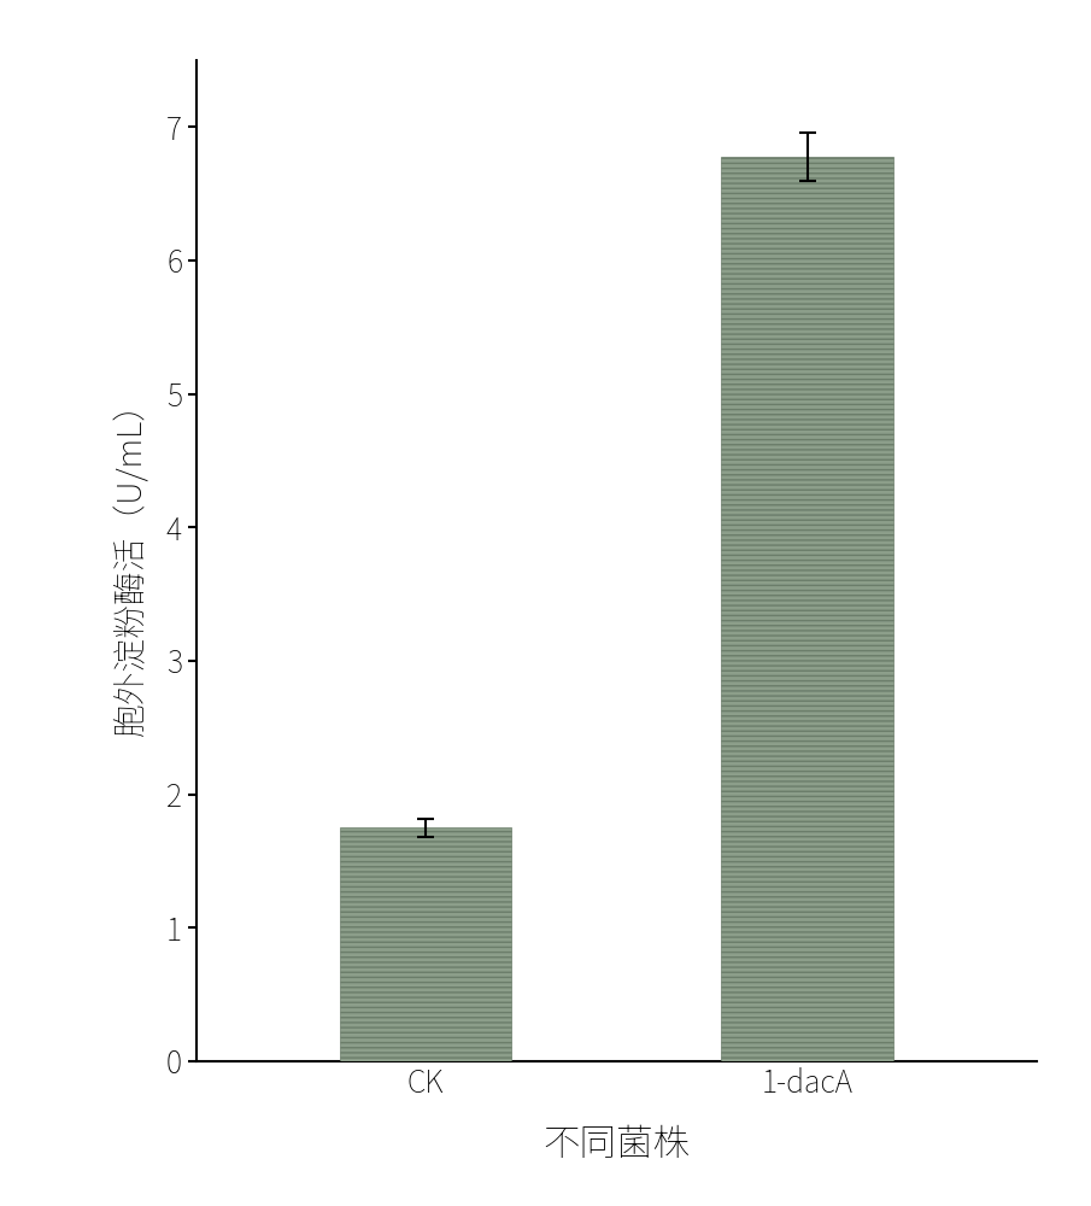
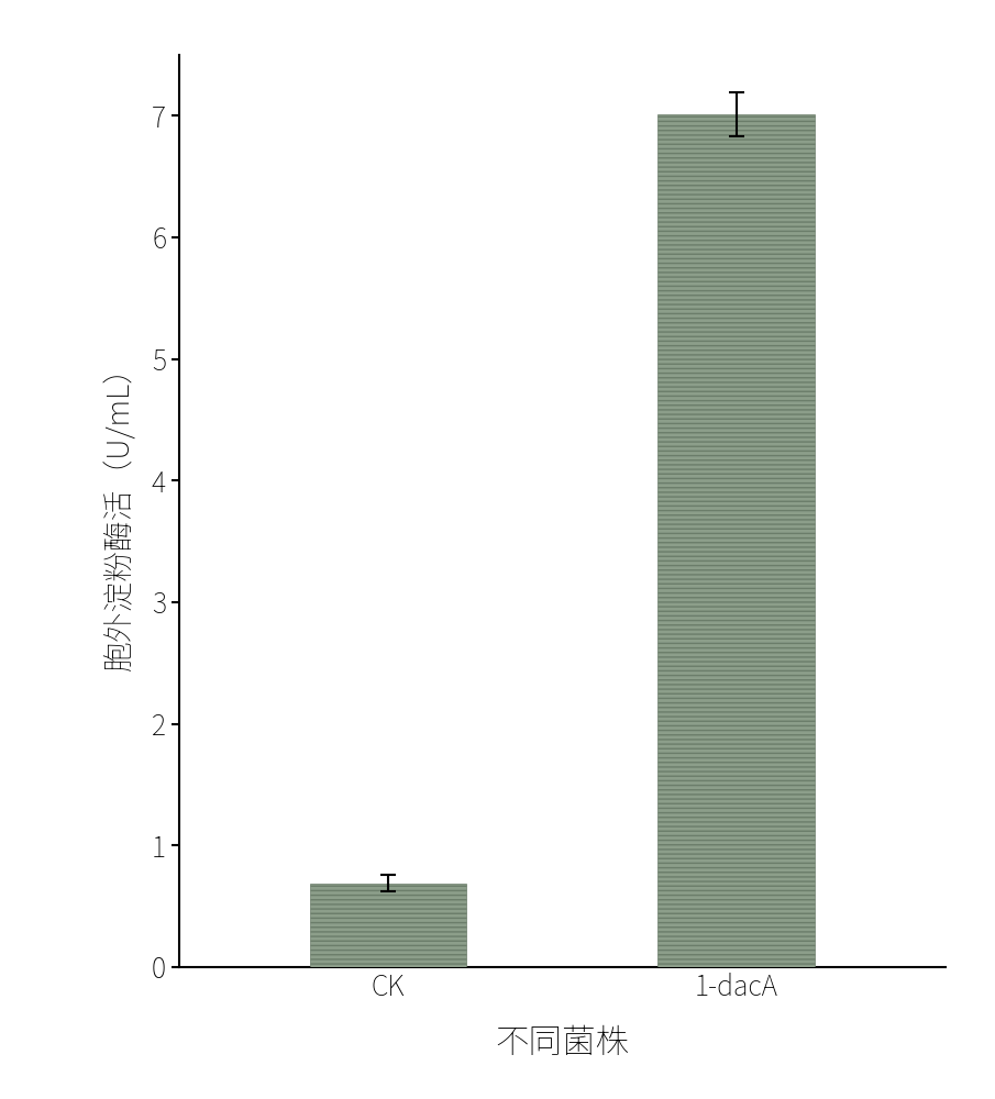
CK: 1.75 -> 0.69
1-dacA: 6.78 -> 7.01
